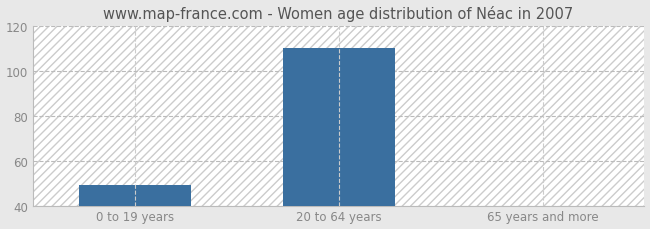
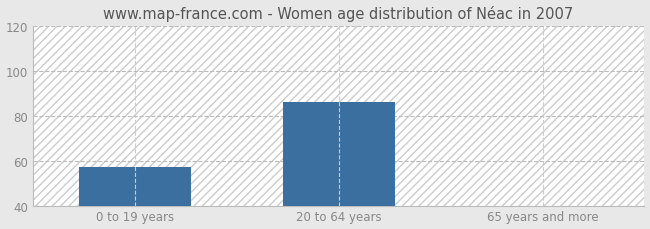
0 to 19 years: 49 -> 57
20 to 64 years: 110 -> 86
